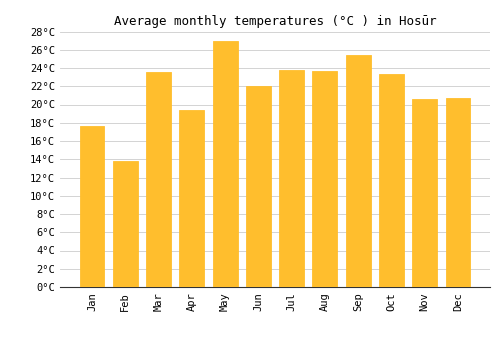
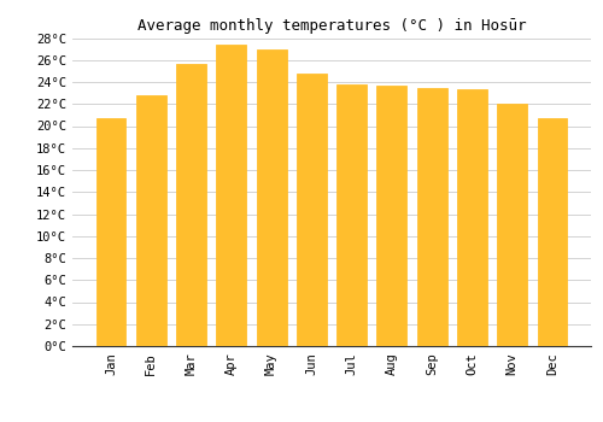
Jan: 17.6°C -> 20.7°C
Feb: 13.8°C -> 22.8°C
Mar: 23.6°C -> 25.6°C
Apr: 19.4°C -> 27.4°C
Jun: 22.0°C -> 24.8°C
Sep: 25.4°C -> 23.5°C
Nov: 20.6°C -> 22.0°C
